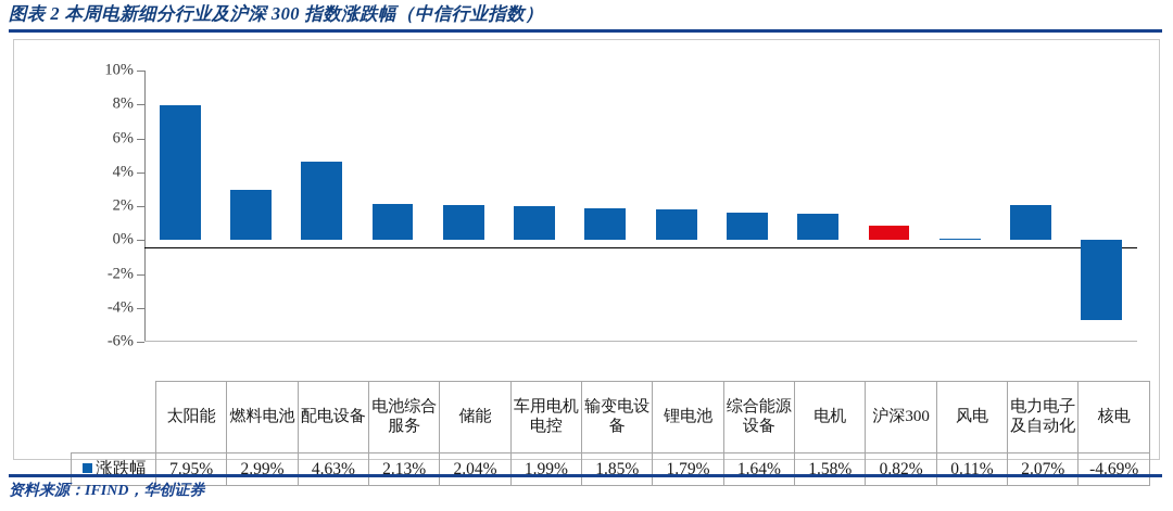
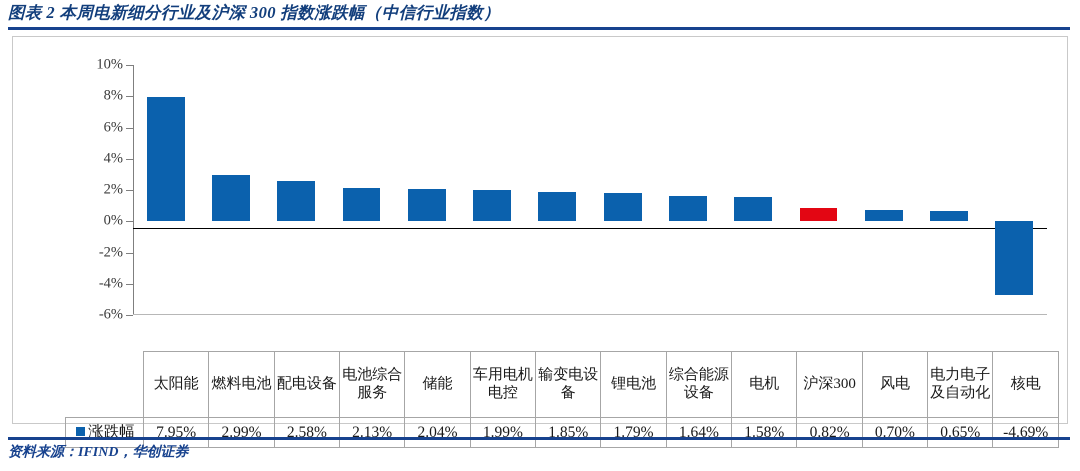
配电设备: 4.63% -> 2.58%
风电: 0.11% -> 0.70%
电力电子及自动化: 2.07% -> 0.65%
